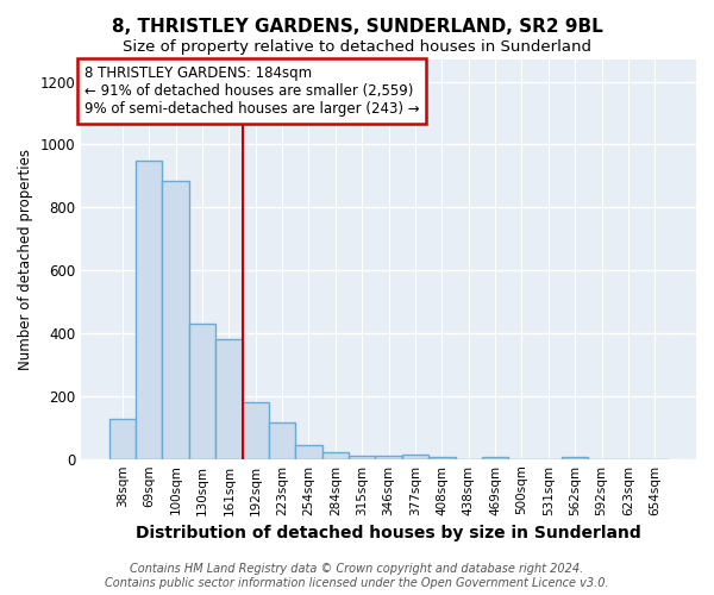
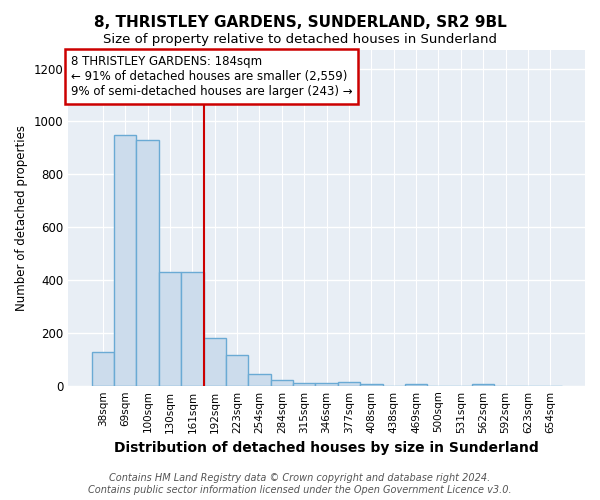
100sqm: 885 -> 930
161sqm: 380 -> 430
